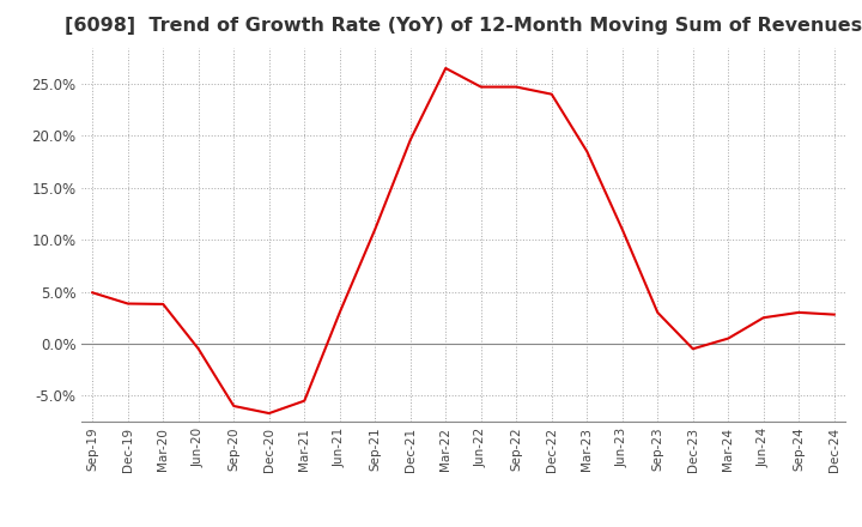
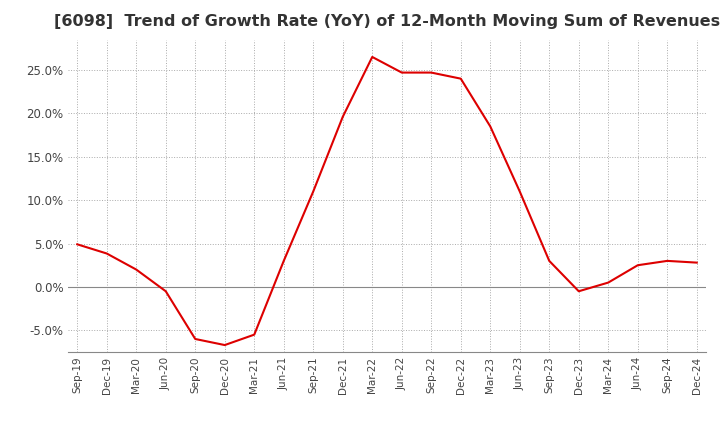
Mar-20: 3.8% -> 2.0%
